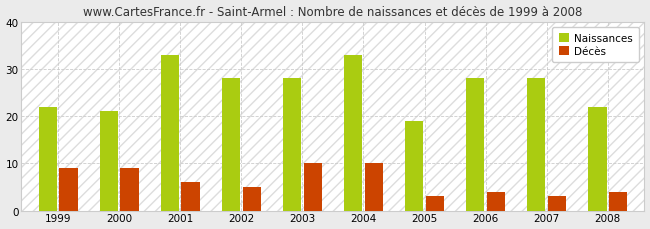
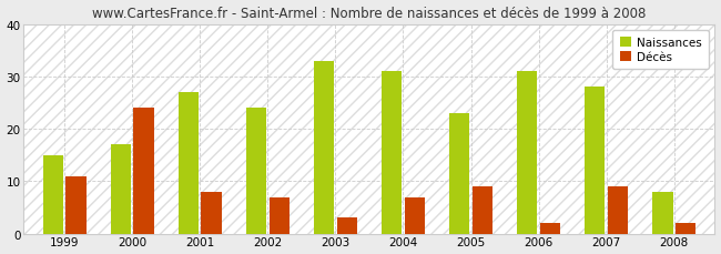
Naissances/1999: 22 -> 15
Décès/1999: 9 -> 11
Naissances/2000: 21 -> 17
Décès/2000: 9 -> 24
Naissances/2001: 33 -> 27
Décès/2001: 6 -> 8
Naissances/2002: 28 -> 24
Décès/2002: 5 -> 7
Naissances/2003: 28 -> 33
Décès/2003: 10 -> 3
Naissances/2004: 33 -> 31
Décès/2004: 10 -> 7
Naissances/2005: 19 -> 23
Décès/2005: 3 -> 9
Naissances/2006: 28 -> 31
Décès/2006: 4 -> 2
Décès/2007: 3 -> 9
Naissances/2008: 22 -> 8
Décès/2008: 4 -> 2
